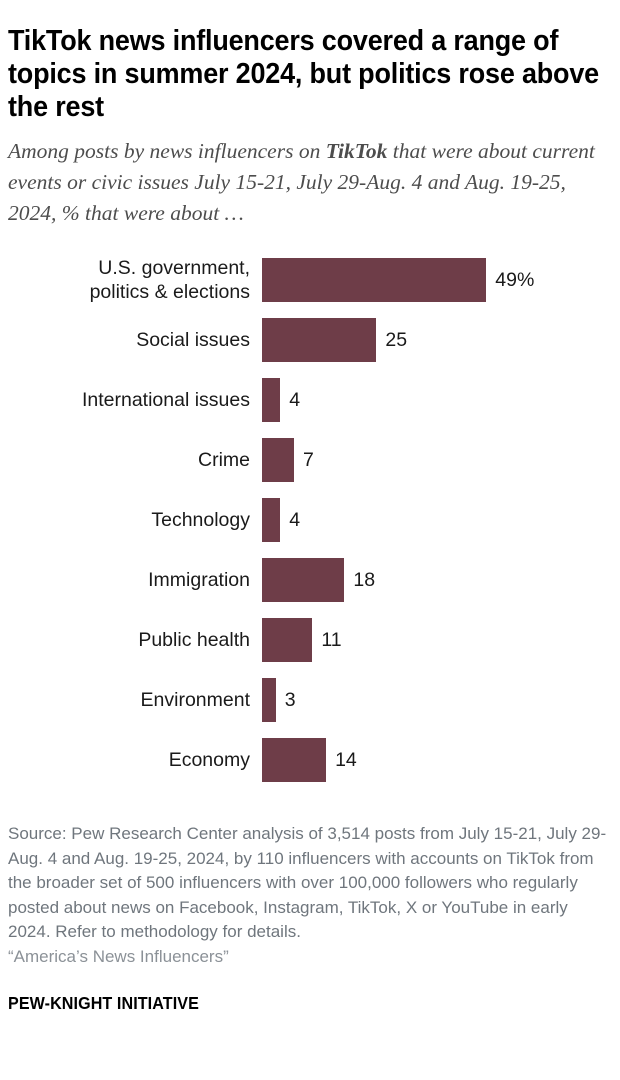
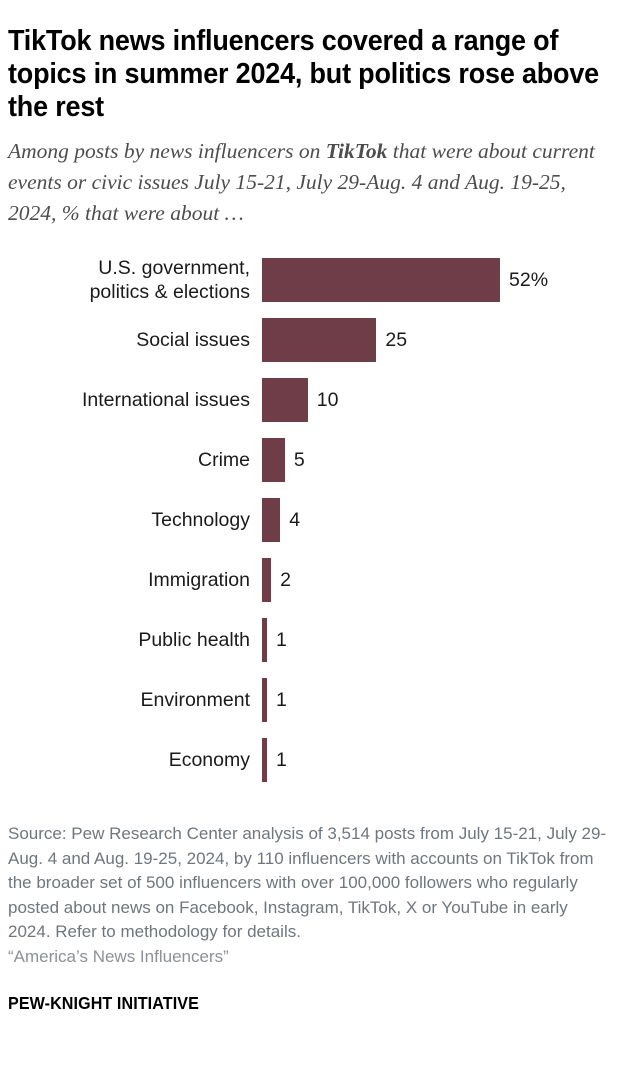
U.S. government, politics & elections: 49% -> 52%
International issues: 4 -> 10
Crime: 7 -> 5
Immigration: 18 -> 2
Public health: 11 -> 1
Environment: 3 -> 1
Economy: 14 -> 1
